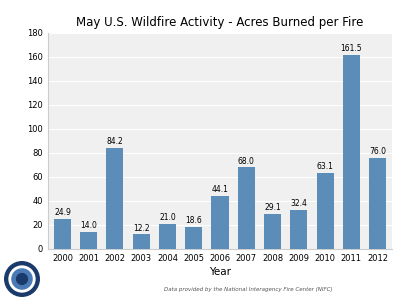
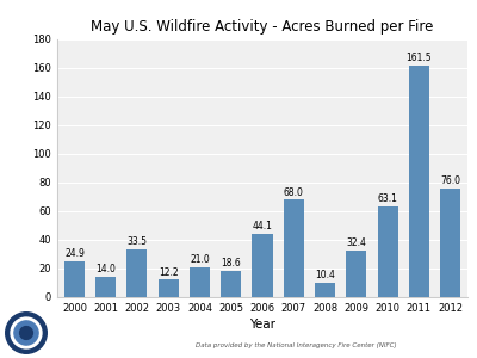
2002: 84.2 -> 33.5
2008: 29.1 -> 10.4
